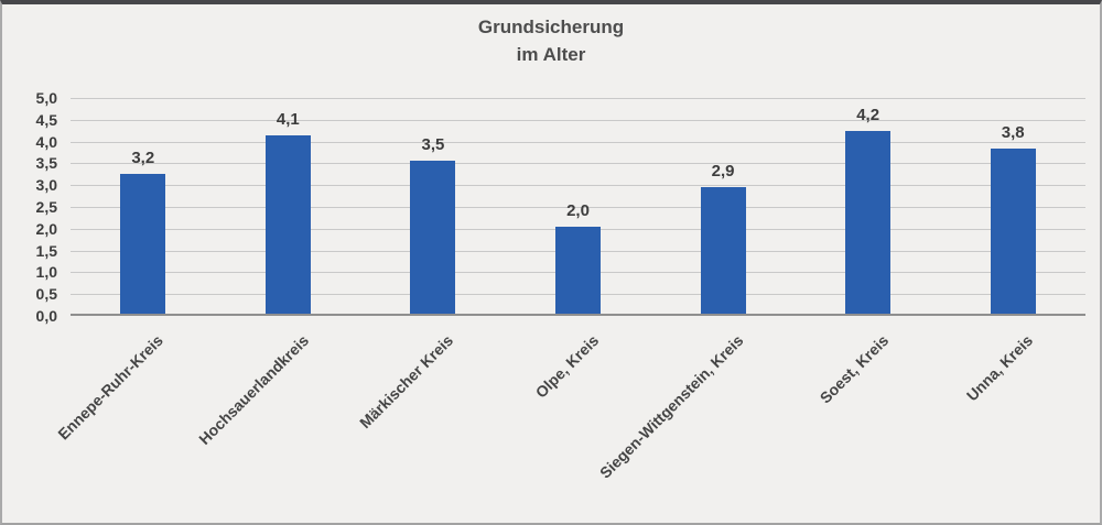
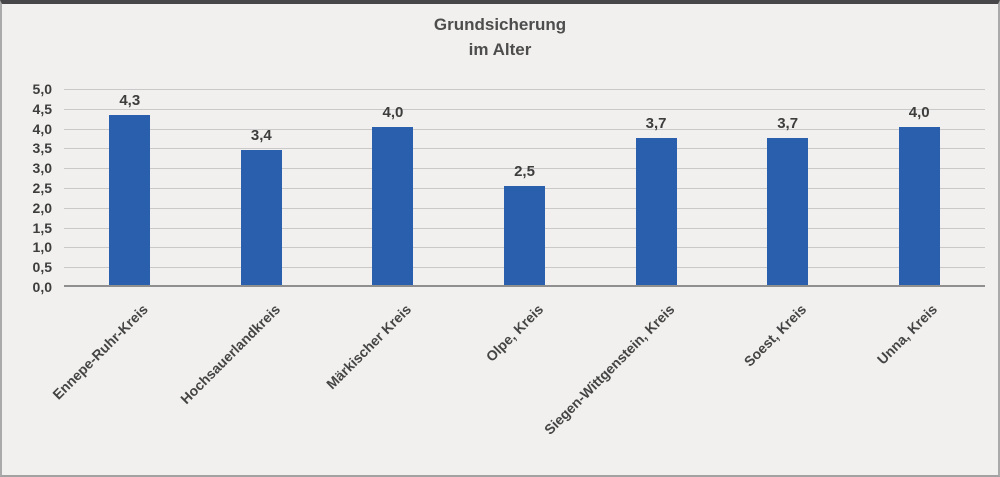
Ennepe-Ruhr-Kreis: 3,2 -> 4,3
Hochsauerlandkreis: 4,1 -> 3,4
Märkischer Kreis: 3,5 -> 4,0
Olpe, Kreis: 2,0 -> 2,5
Siegen-Wittgenstein, Kreis: 2,9 -> 3,7
Soest, Kreis: 4,2 -> 3,7
Unna, Kreis: 3,8 -> 4,0
